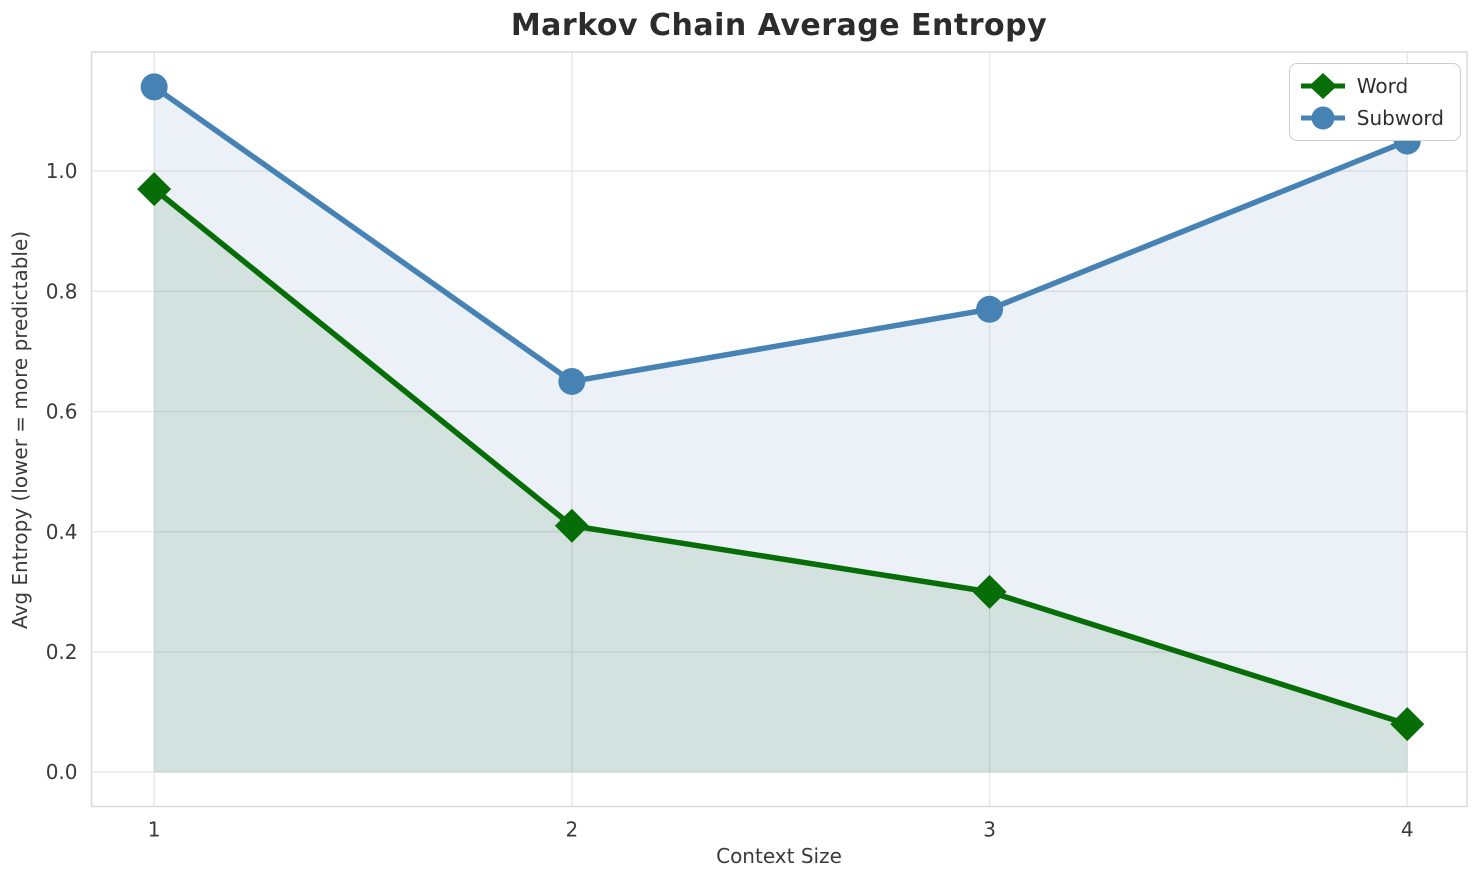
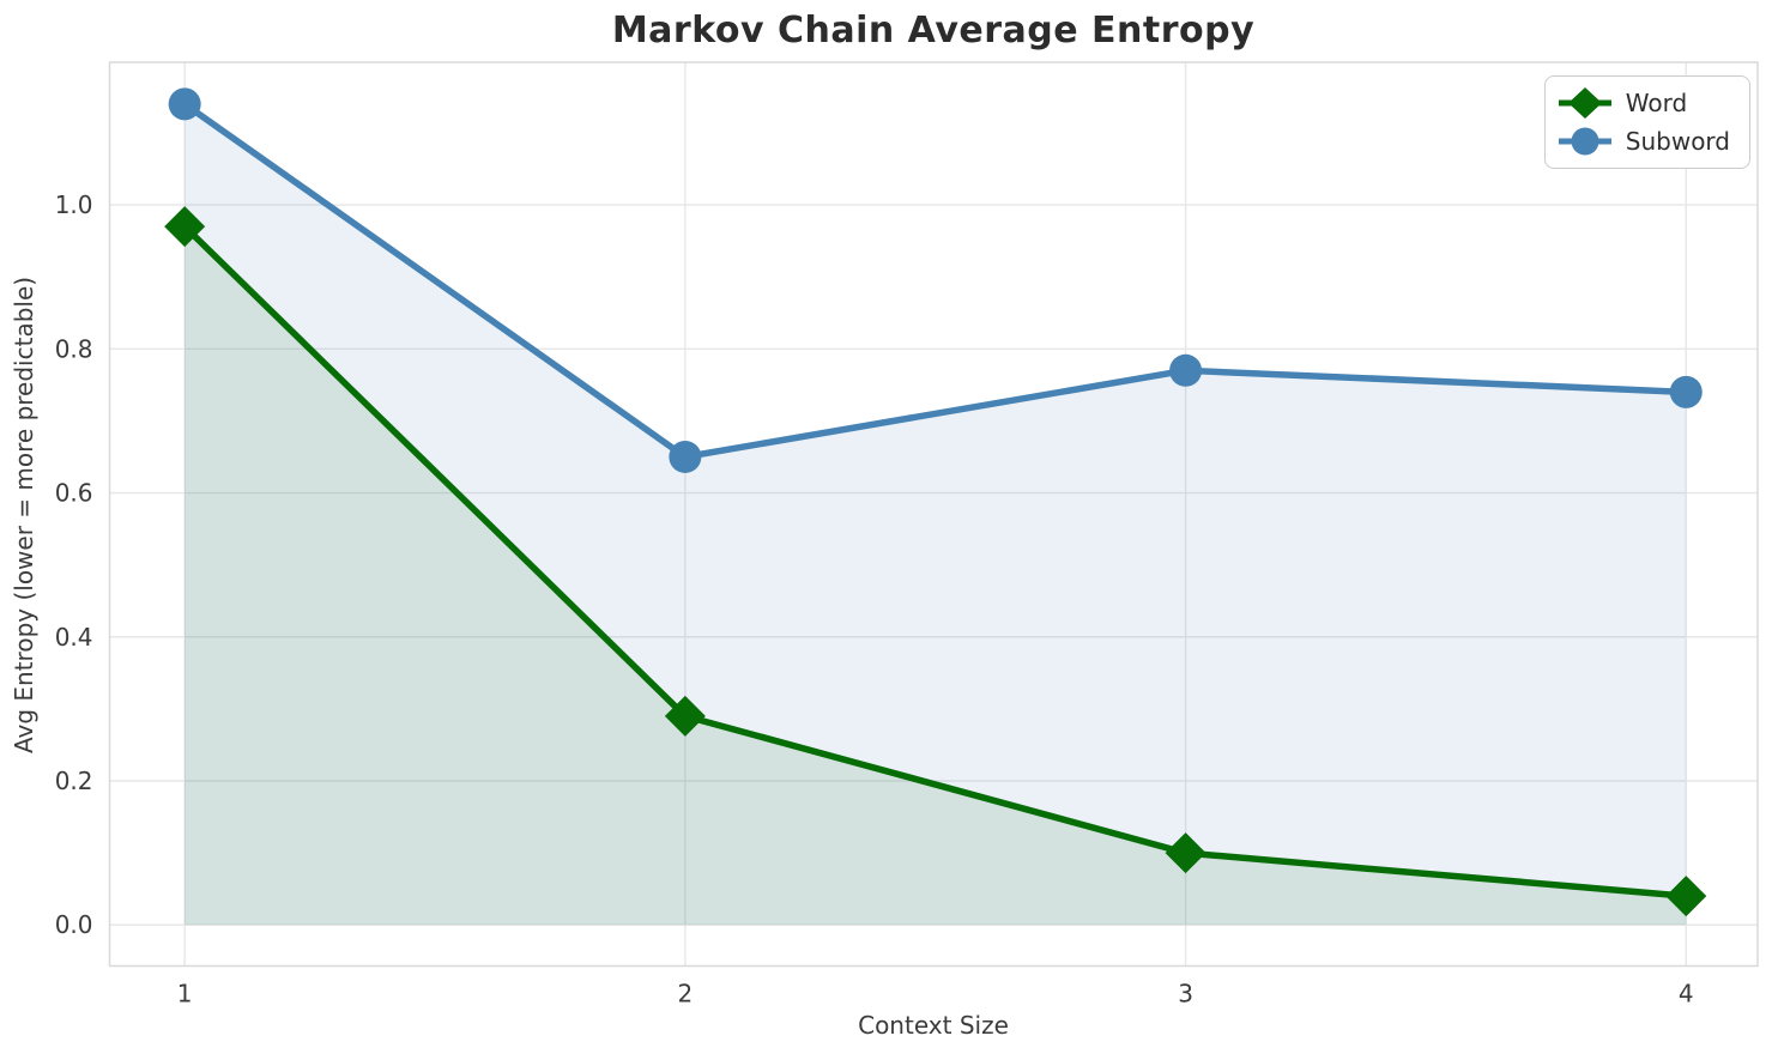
Word/2: 0.41 -> 0.29
Word/3: 0.30 -> 0.10
Word/4: 0.08 -> 0.04
Subword/4: 1.05 -> 0.74
